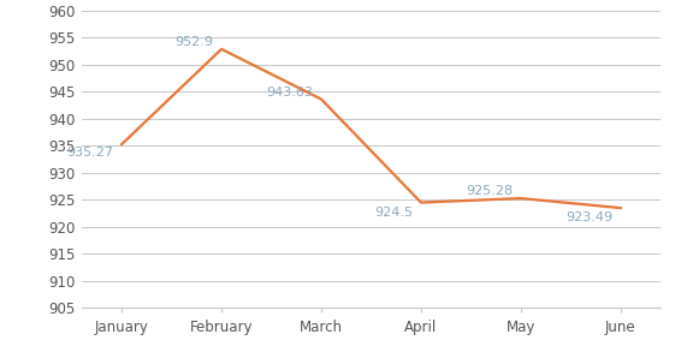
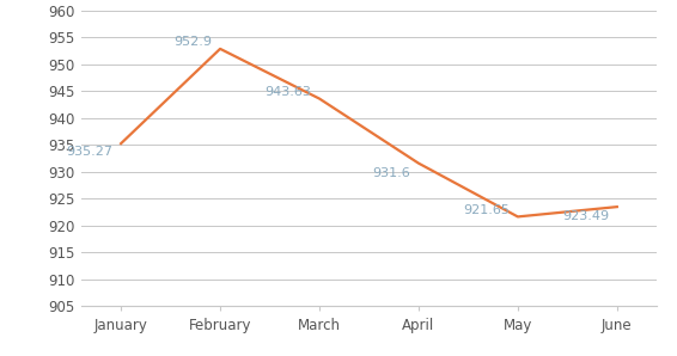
April: 924.5 -> 931.6
May: 925.28 -> 921.65
